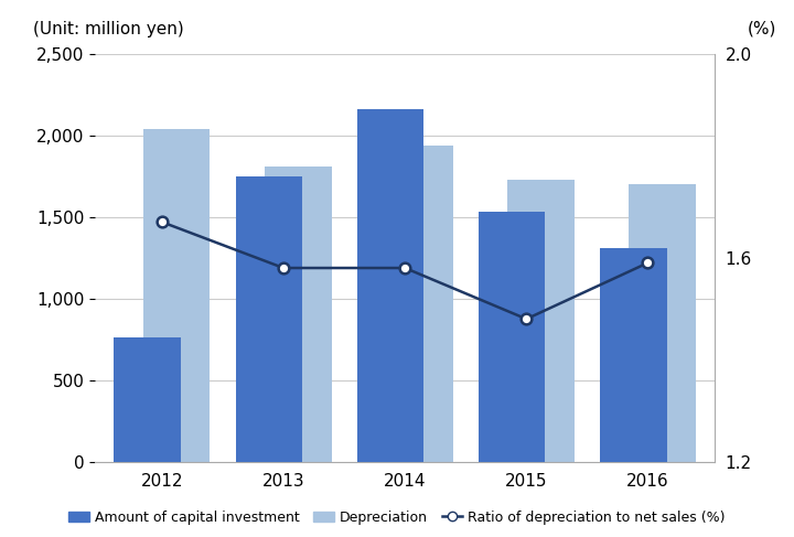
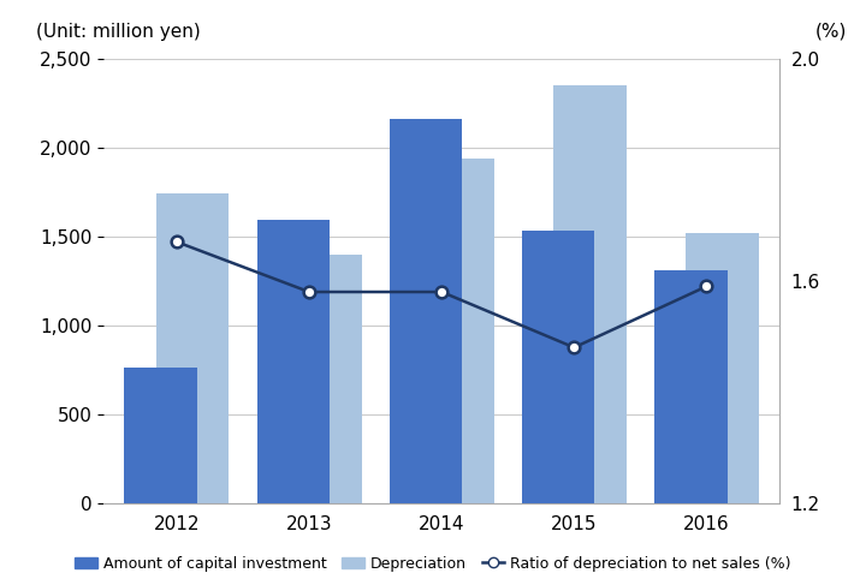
Depreciation/2012: 2,040 -> 1,740
Amount of capital investment/2013: 1,750 -> 1,590
Depreciation/2013: 1,810 -> 1,400
Depreciation/2015: 1,730 -> 2,350
Depreciation/2016: 1,700 -> 1,520
